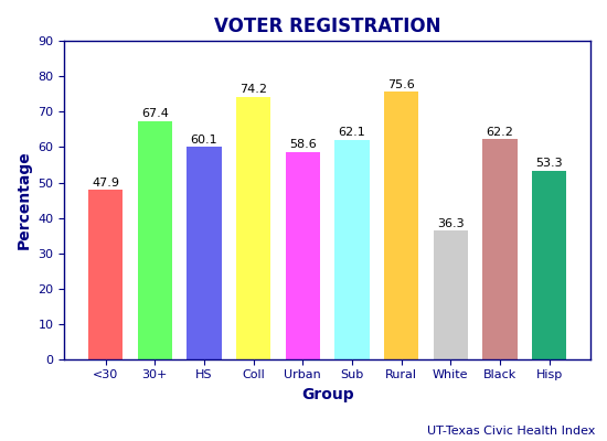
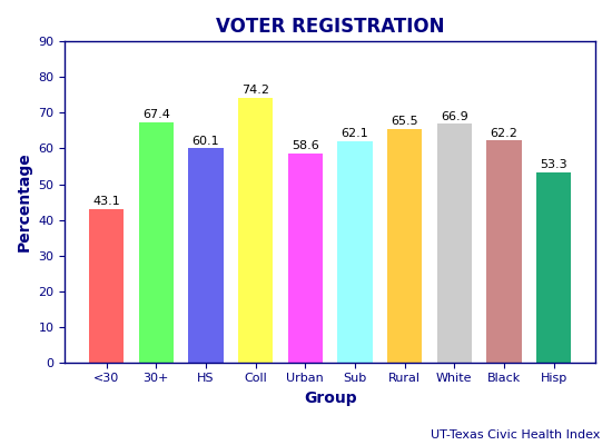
<30: 47.9 -> 43.1
Rural: 75.6 -> 65.5
White: 36.3 -> 66.9
